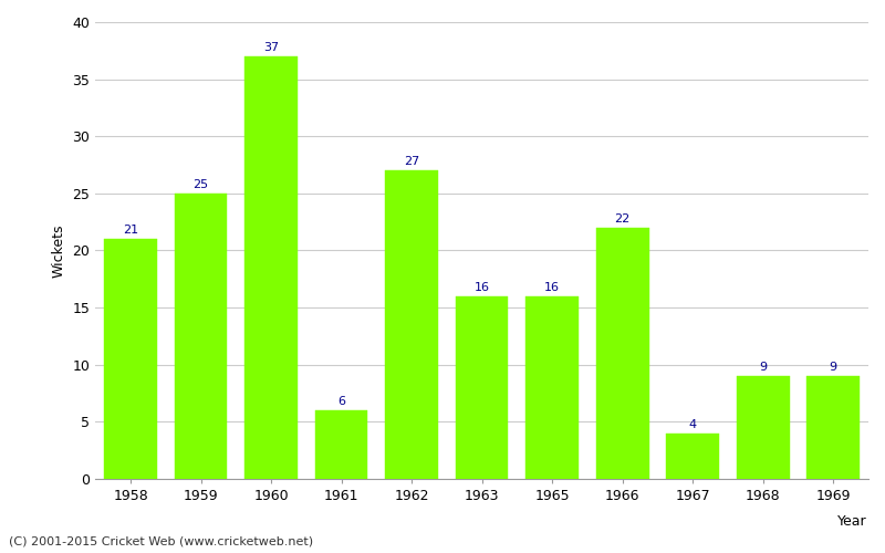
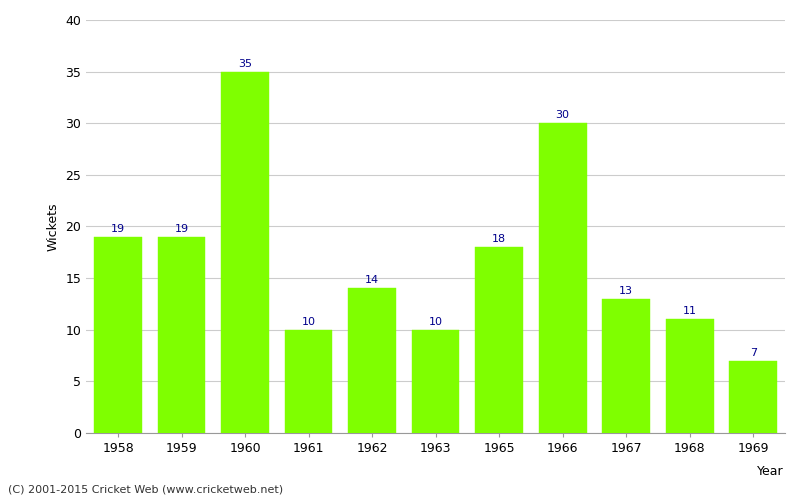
1958: 21 -> 19
1959: 25 -> 19
1960: 37 -> 35
1961: 6 -> 10
1962: 27 -> 14
1963: 16 -> 10
1965: 16 -> 18
1966: 22 -> 30
1967: 4 -> 13
1968: 9 -> 11
1969: 9 -> 7
